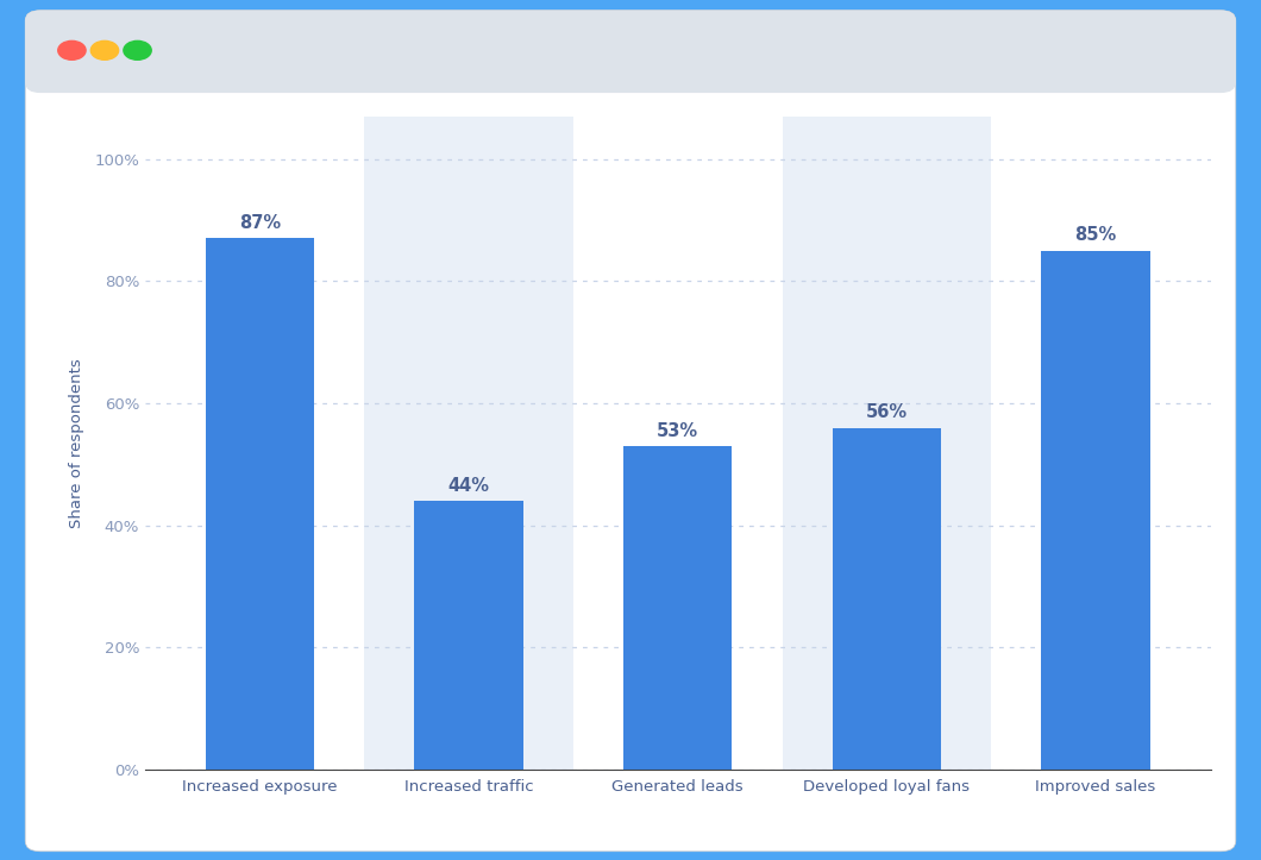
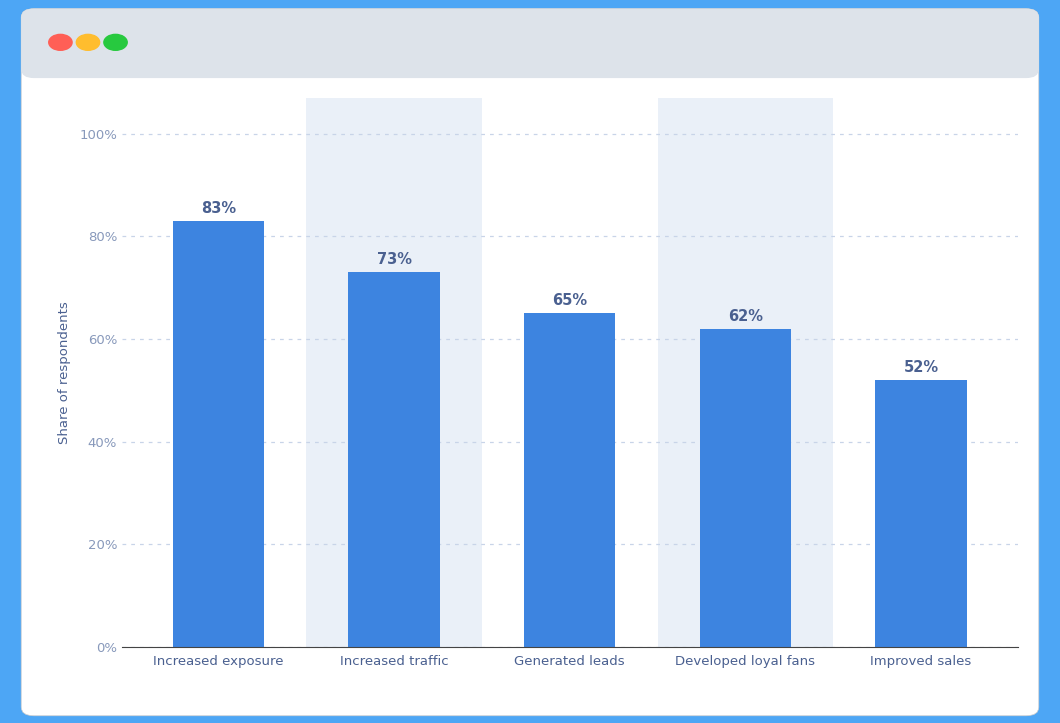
Increased exposure: 87% -> 83%
Increased traffic: 44% -> 73%
Generated leads: 53% -> 65%
Developed loyal fans: 56% -> 62%
Improved sales: 85% -> 52%
